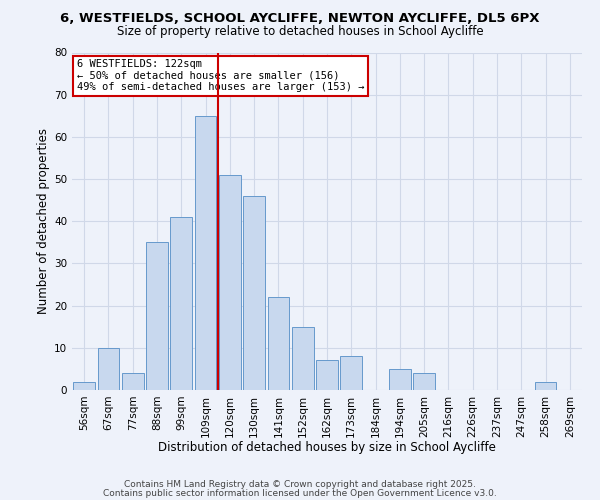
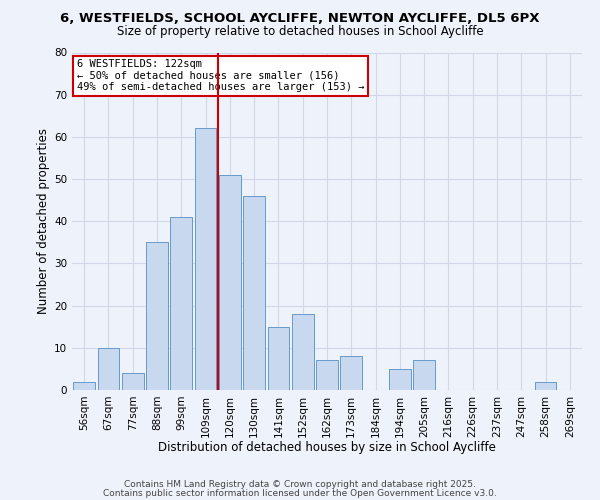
109sqm: 65 -> 62
141sqm: 22 -> 15
152sqm: 15 -> 18
205sqm: 4 -> 7
